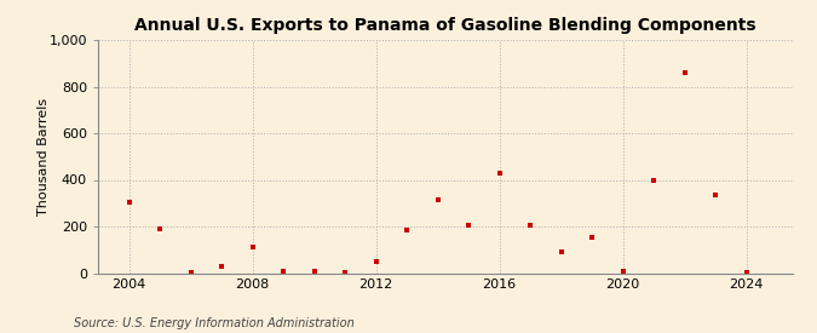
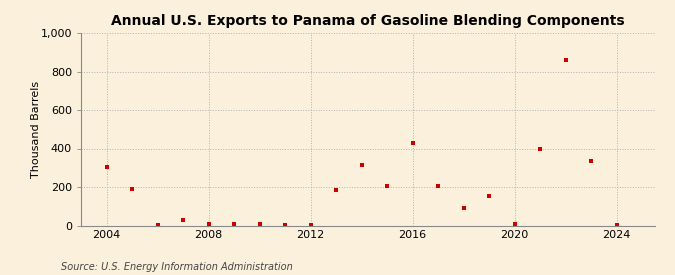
2008: 110 -> 10
2012: 50 -> 0
